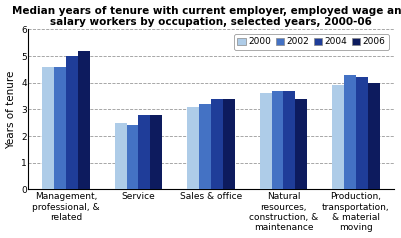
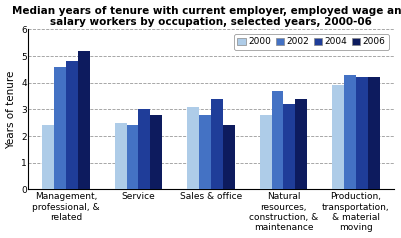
2000/Management, professional, & related: 4.6 -> 2.4
2004/Management, professional, & related: 5.0 -> 4.8
2004/Service: 2.8 -> 3.0
2002/Sales & office: 3.2 -> 2.8
2006/Sales & office: 3.4 -> 2.4
2000/Natural resources, construction, & maintenance: 3.6 -> 2.8
2004/Natural resources, construction, & maintenance: 3.7 -> 3.2
2006/Production, transportation, & material moving: 4.0 -> 4.2
